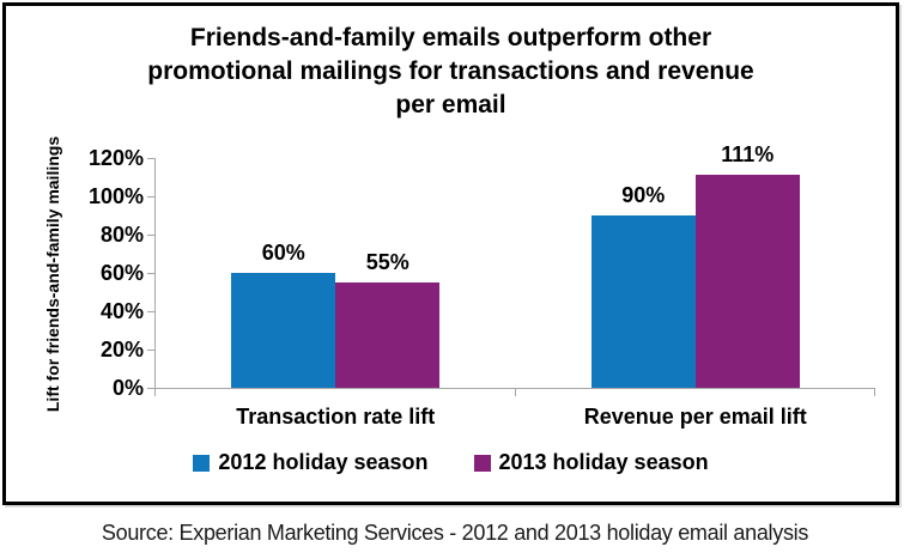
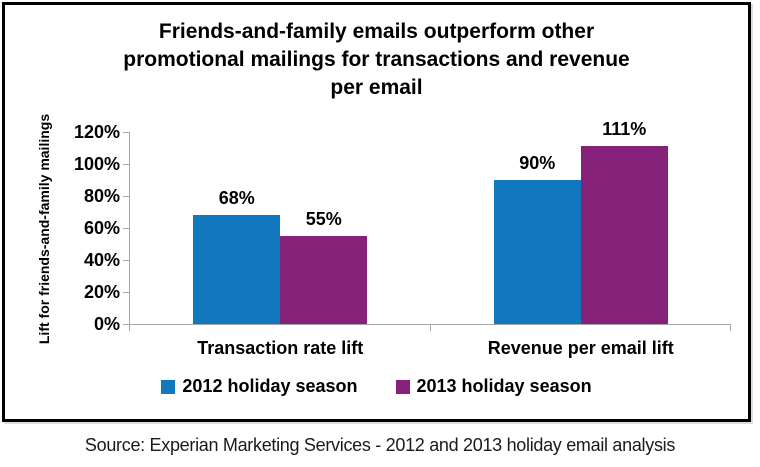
2012 holiday season/Transaction rate lift: 60% -> 68%
